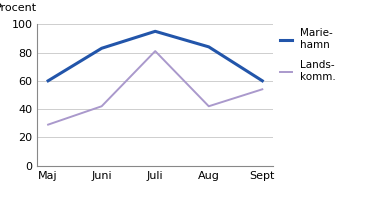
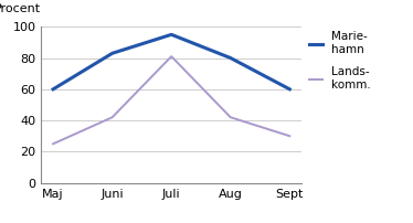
Lands- komm./Maj: 29 -> 25
Marie- hamn/Aug: 84 -> 80
Lands- komm./Sept: 54 -> 30
